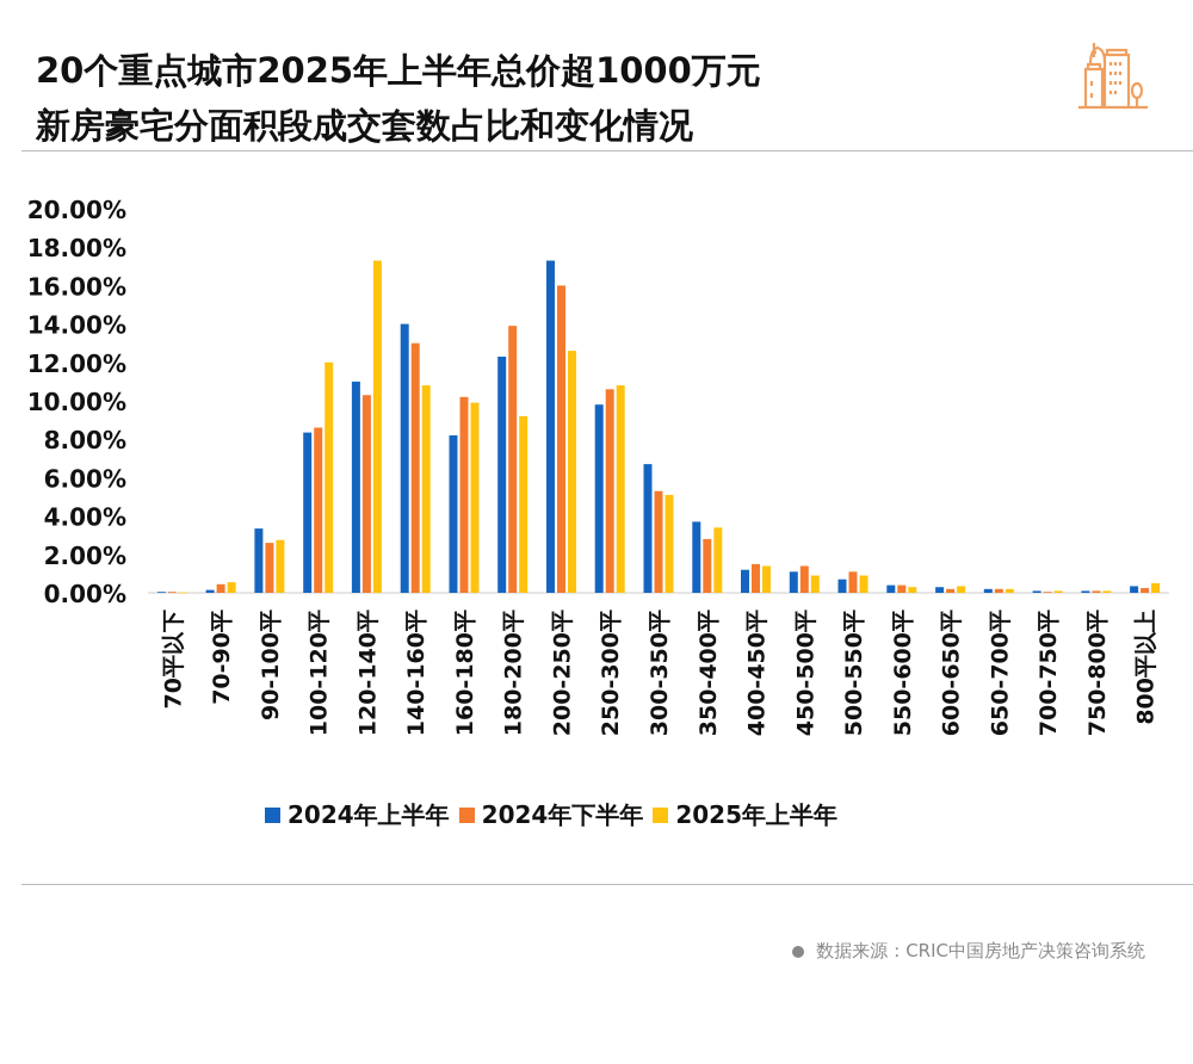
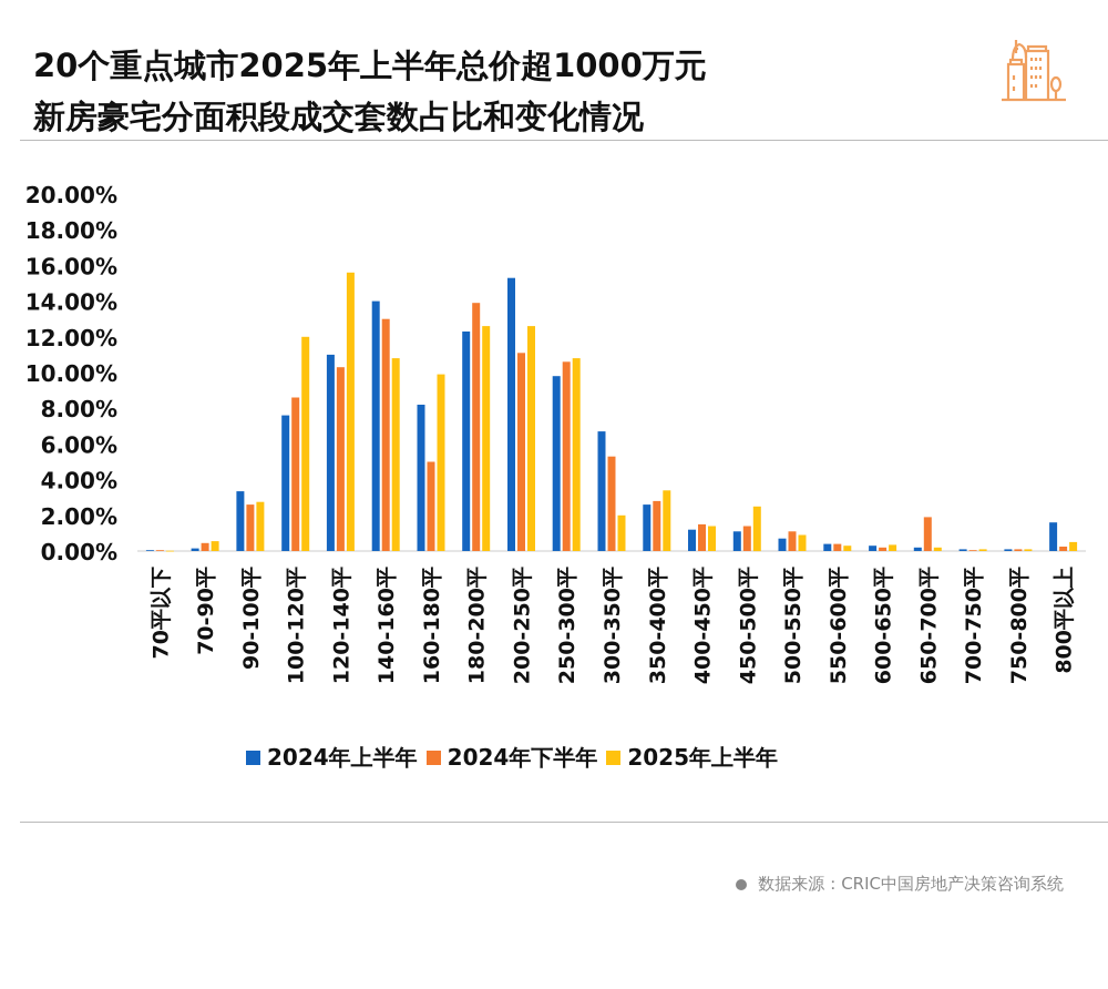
2024年上半年/100-120平: 8.3% -> 7.6%
2025年上半年/120-140平: 17.3% -> 15.6%
2024年下半年/160-180平: 10.2% -> 5.0%
2025年上半年/180-200平: 9.2% -> 12.6%
2024年上半年/200-250平: 17.3% -> 15.3%
2024年下半年/200-250平: 16.0% -> 11.1%
2025年上半年/300-350平: 5.1% -> 2.0%
2024年上半年/350-400平: 3.7% -> 2.6%
2025年上半年/450-500平: 0.9% -> 2.5%
2024年下半年/650-700平: 0.2% -> 1.9%
2024年上半年/800平以上: 0.3% -> 1.6%
